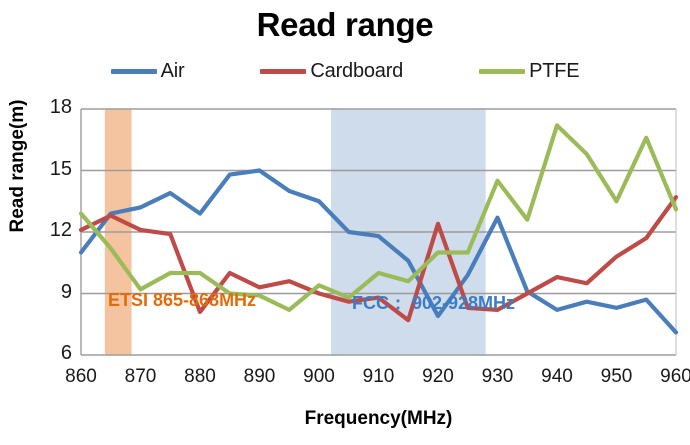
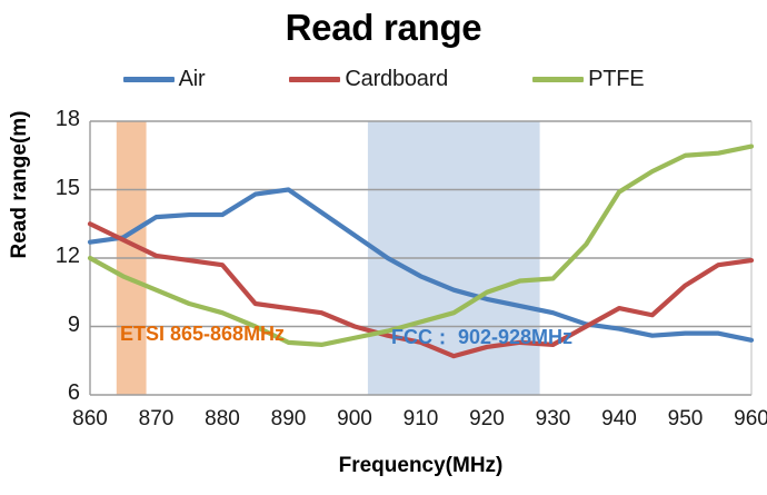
Air/860: 11.0 -> 12.7
Cardboard/860: 12.1 -> 13.5
PTFE/860: 12.9 -> 12.0
Air/870: 13.2 -> 13.8
PTFE/870: 9.2 -> 10.6
Air/880: 12.9 -> 13.9
Cardboard/880: 8.1 -> 11.7
PTFE/880: 10.0 -> 9.6
Cardboard/890: 9.3 -> 9.8
PTFE/890: 8.9 -> 8.3
Air/900: 13.5 -> 13.0
PTFE/900: 9.4 -> 8.5
Air/910: 11.8 -> 11.2
Cardboard/910: 8.8 -> 8.3
PTFE/910: 10.0 -> 9.2
Air/920: 7.9 -> 10.2
Cardboard/920: 12.4 -> 8.1
PTFE/920: 11.0 -> 10.5
Air/930: 12.7 -> 9.6
PTFE/930: 14.5 -> 11.1
Air/940: 8.2 -> 8.9
PTFE/940: 17.2 -> 14.9
Air/950: 8.3 -> 8.7
PTFE/950: 13.5 -> 16.5
Air/960: 7.1 -> 8.4
Cardboard/960: 13.7 -> 11.9
PTFE/960: 13.1 -> 16.9
